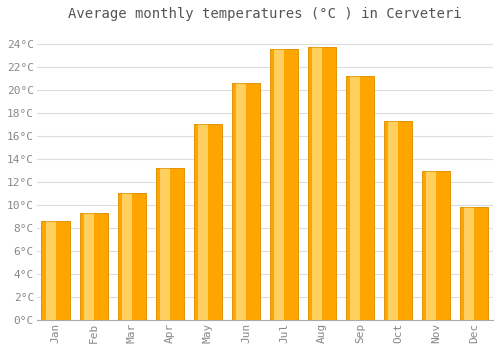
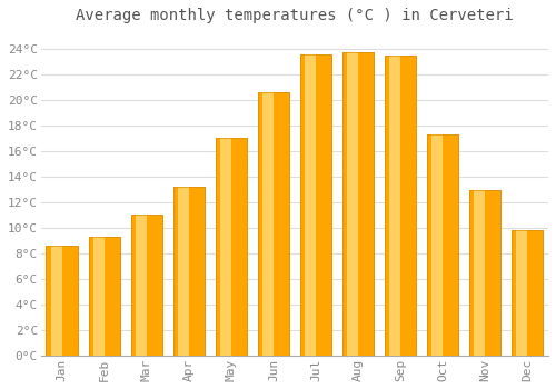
Sep: 21.2°C -> 23.4°C
